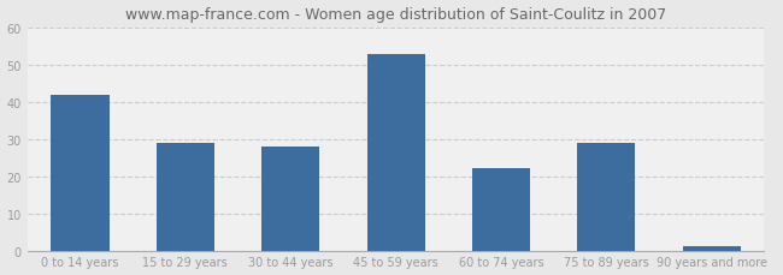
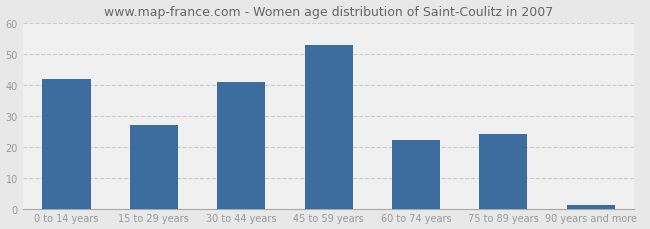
15 to 29 years: 29 -> 27
30 to 44 years: 28 -> 41
75 to 89 years: 29 -> 24
